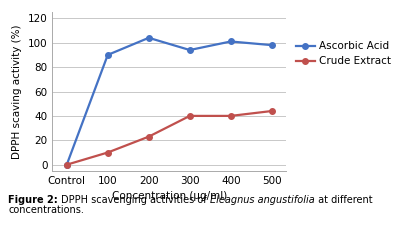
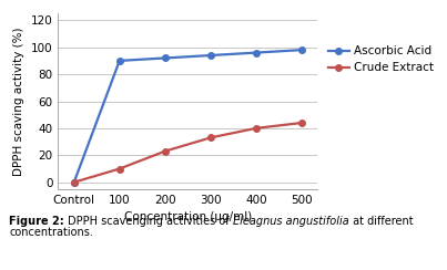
Ascorbic Acid/200: 104 -> 92
Crude Extract/300: 40 -> 33
Ascorbic Acid/400: 101 -> 96
